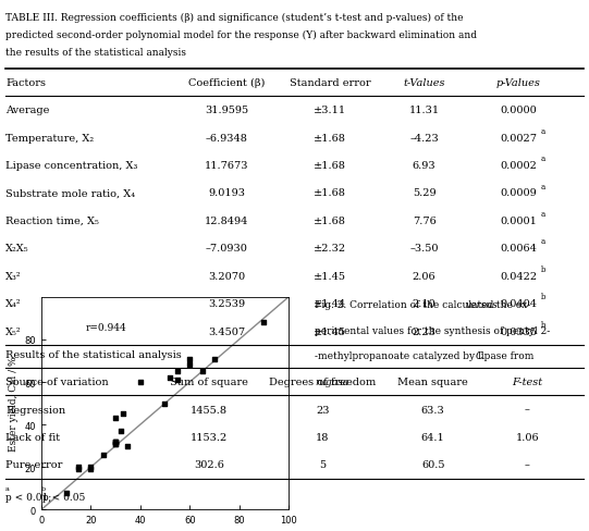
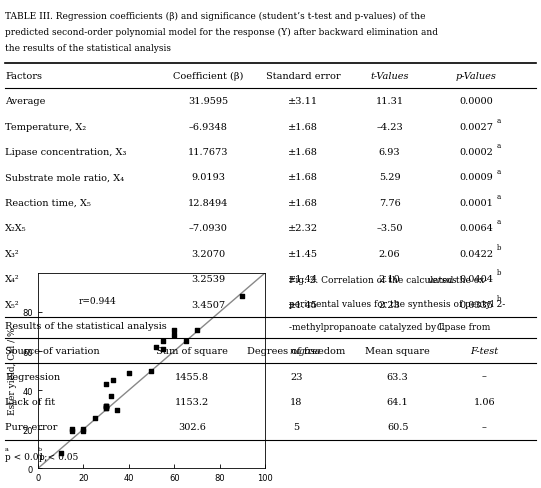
40: 60 -> 49
